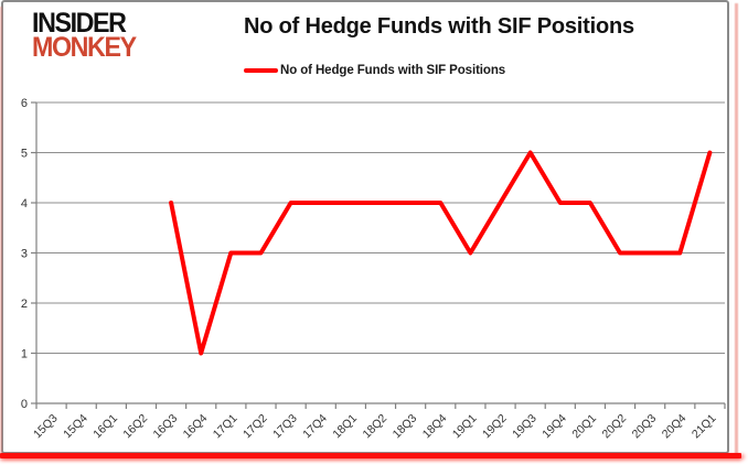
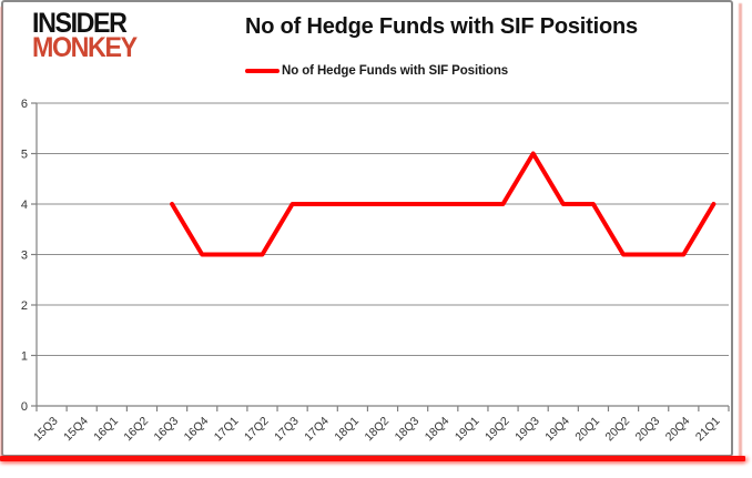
16Q4: 1 -> 3
19Q1: 3 -> 4
21Q1: 5 -> 4
